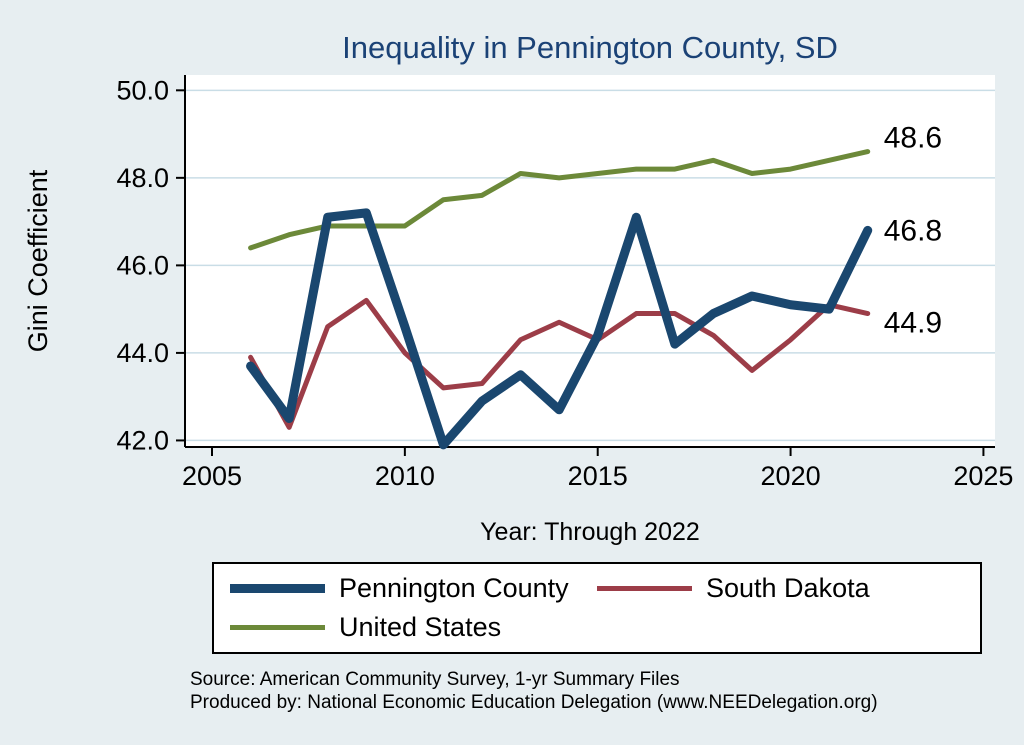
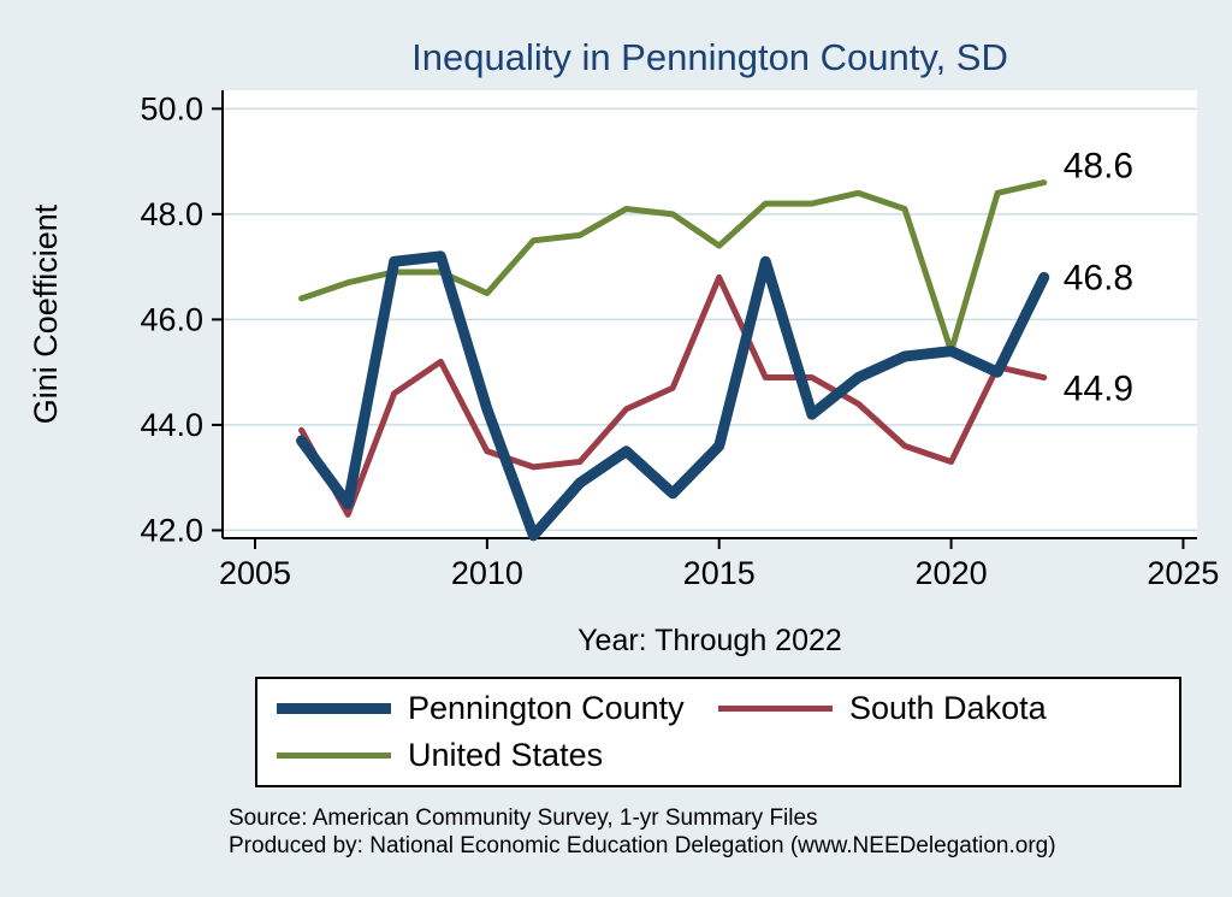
Pennington County/2010: 44.6 -> 44.3
South Dakota/2010: 44.0 -> 43.5
United States/2010: 46.9 -> 46.5
Pennington County/2015: 44.4 -> 43.6
South Dakota/2015: 44.3 -> 46.8
United States/2015: 48.1 -> 47.4
Pennington County/2020: 45.1 -> 45.4
South Dakota/2020: 44.3 -> 43.3
United States/2020: 48.2 -> 45.4
